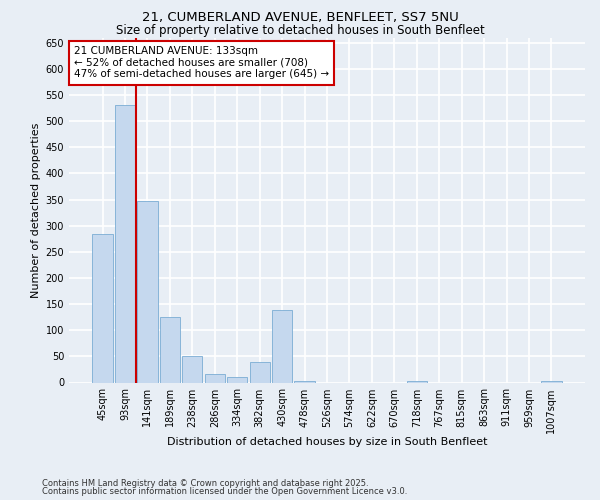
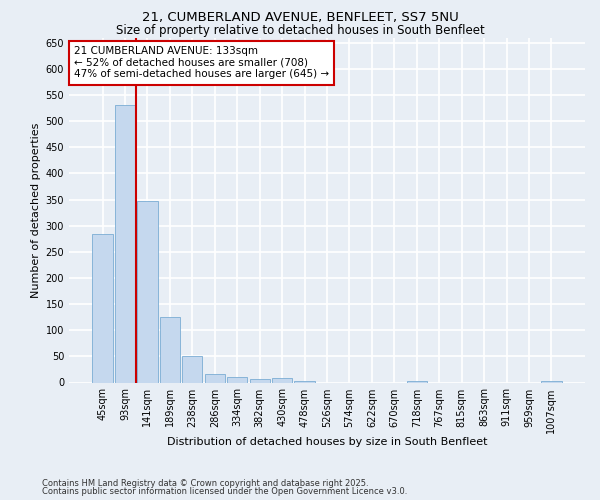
382sqm: 40 -> 6
430sqm: 138 -> 9
